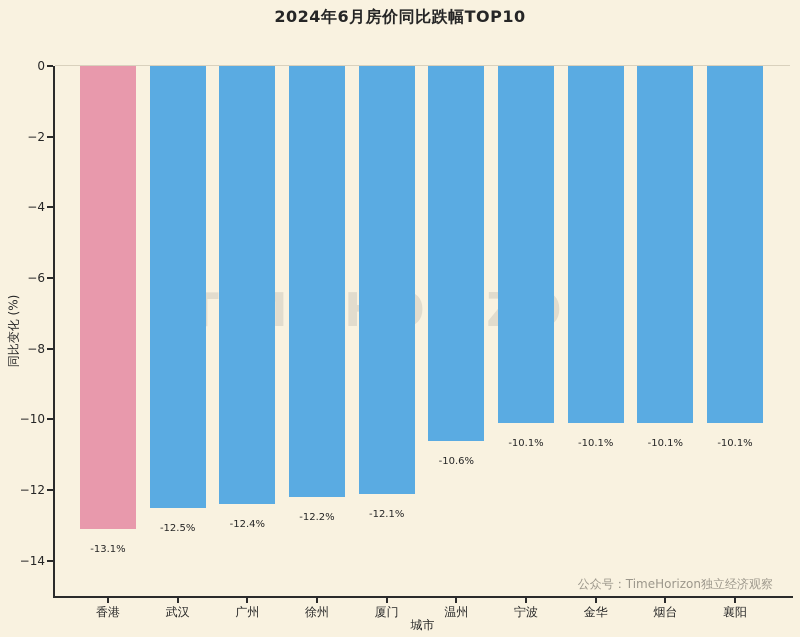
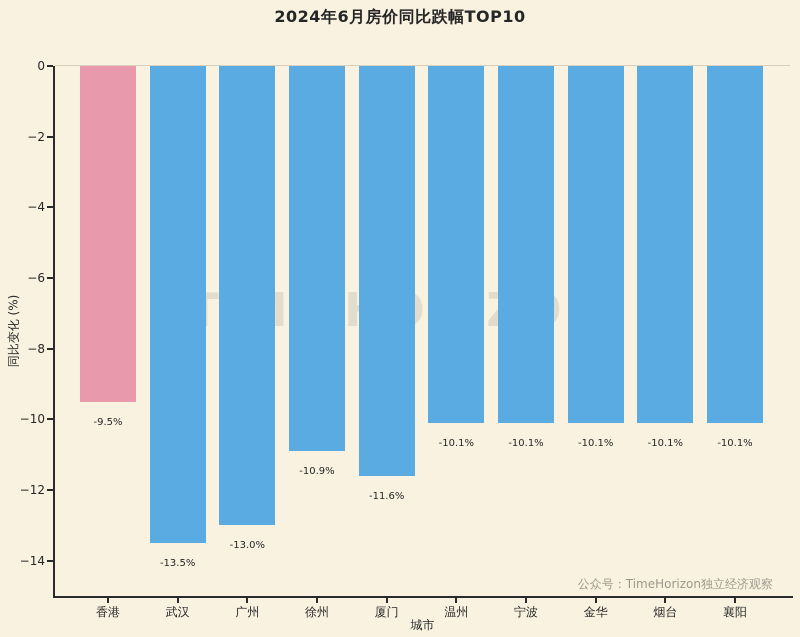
香港: -13.1% -> -9.5%
武汉: -12.5% -> -13.5%
广州: -12.4% -> -13.0%
徐州: -12.2% -> -10.9%
厦门: -12.1% -> -11.6%
温州: -10.6% -> -10.1%
